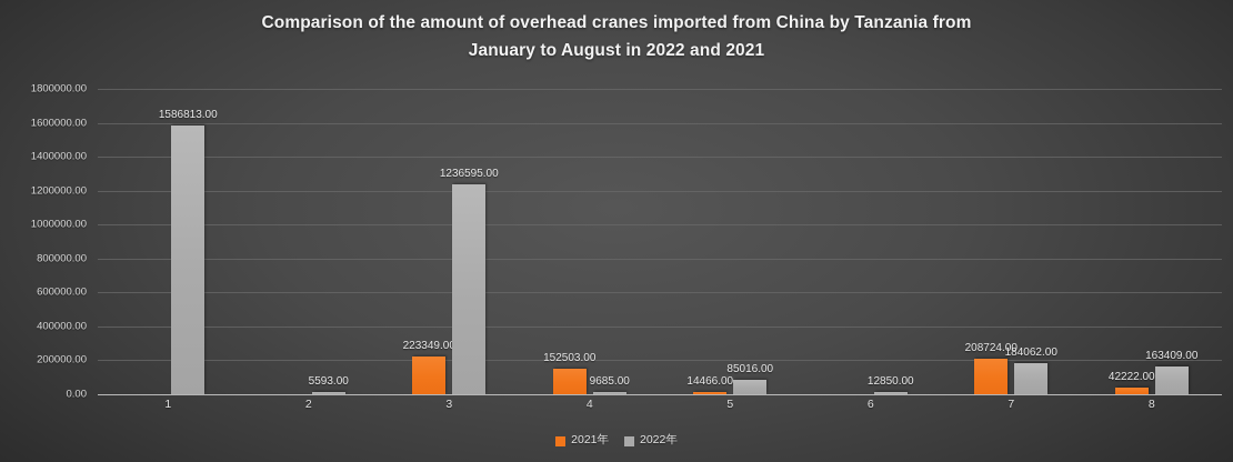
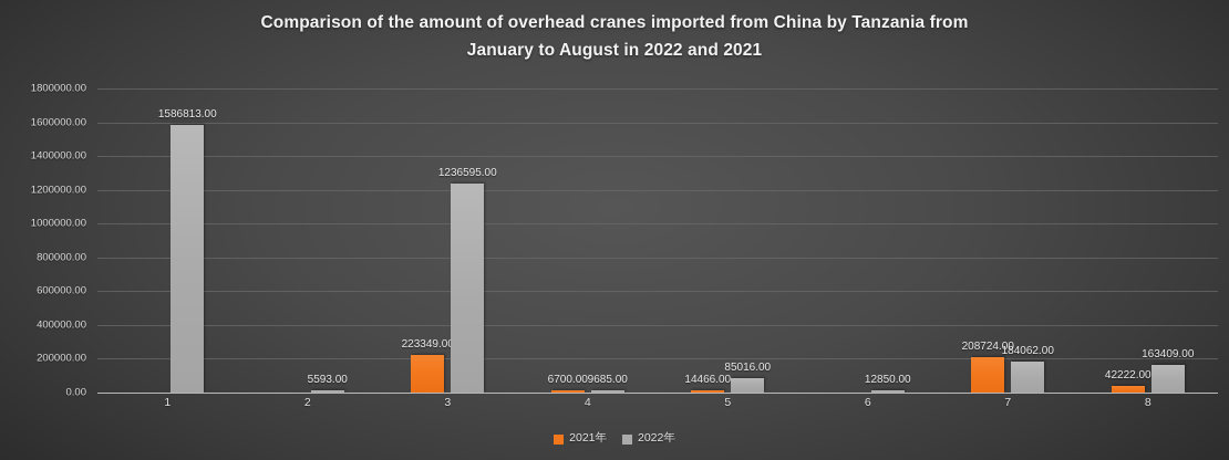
2021年/4: 152503.00 -> 6700.00
